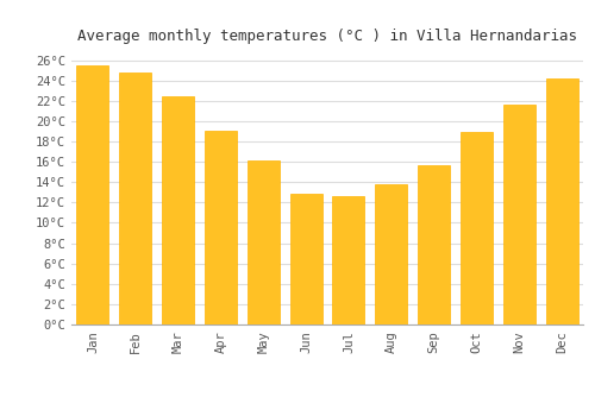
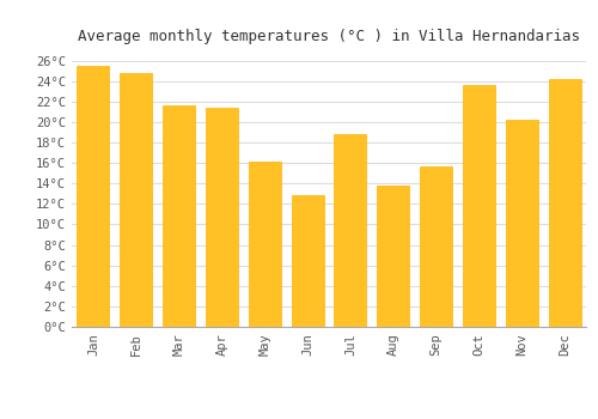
Mar: 22.5°C -> 21.6°C
Apr: 19.0°C -> 21.4°C
Jul: 12.6°C -> 18.8°C
Oct: 18.9°C -> 23.6°C
Nov: 21.6°C -> 20.2°C
